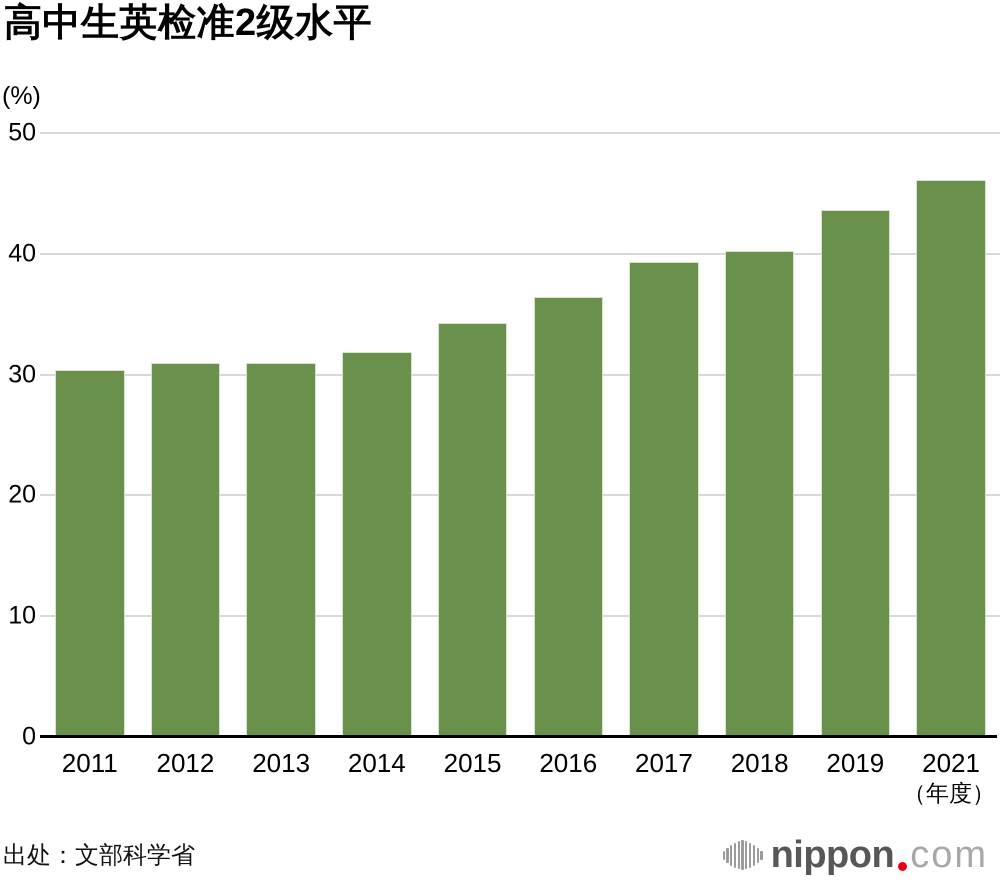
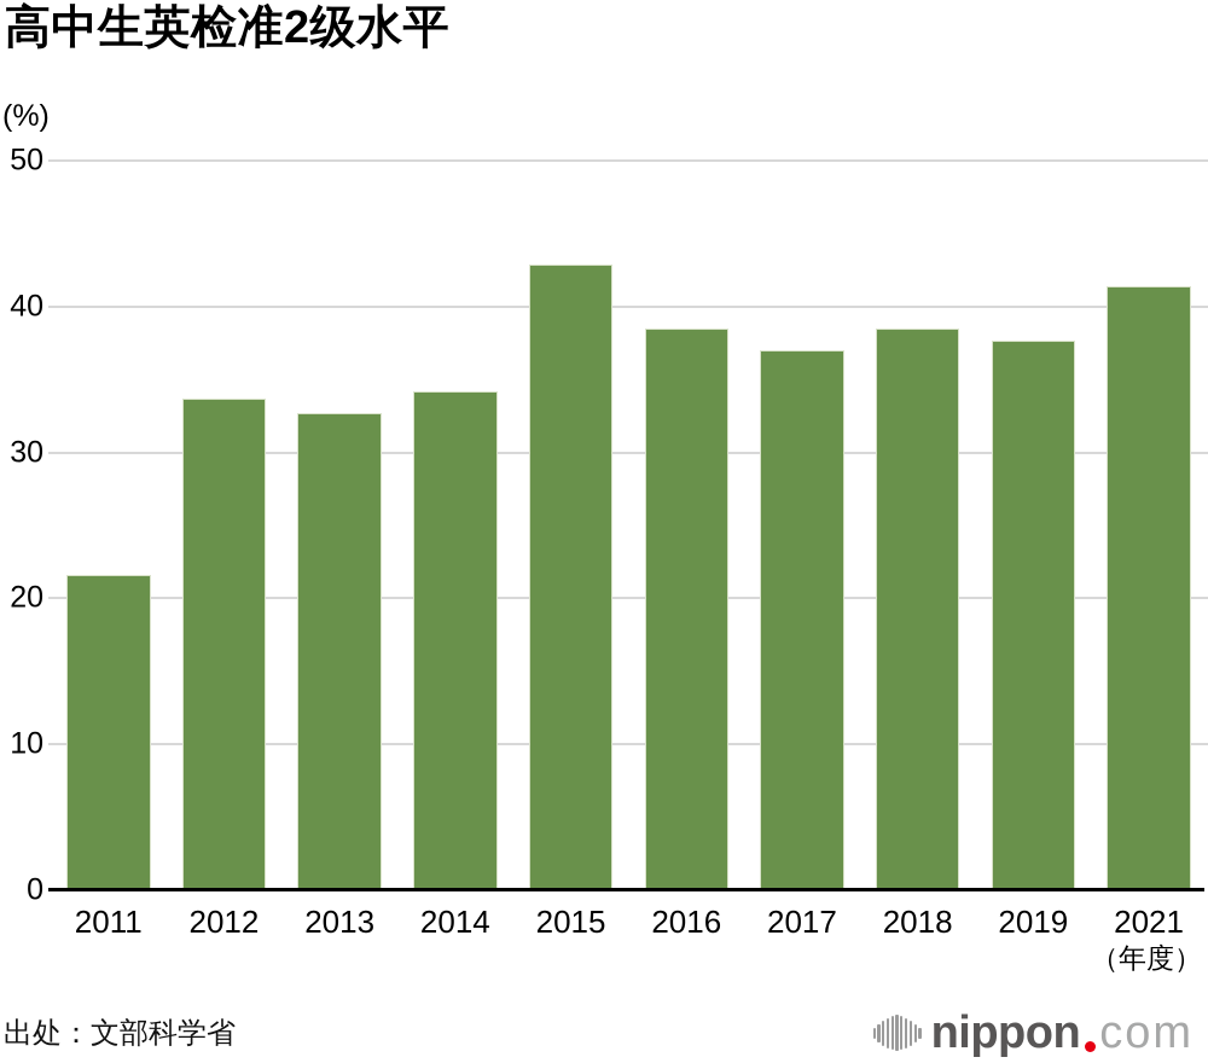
2011: 30.4 -> 21.6
2012: 31.0 -> 33.7
2013: 31.0 -> 32.7
2014: 31.9 -> 34.2
2015: 34.3 -> 42.9
2016: 36.4 -> 38.5
2017: 39.3 -> 37.0
2018: 40.2 -> 38.5
2019: 43.6 -> 37.7
2021: 46.1 -> 41.4
